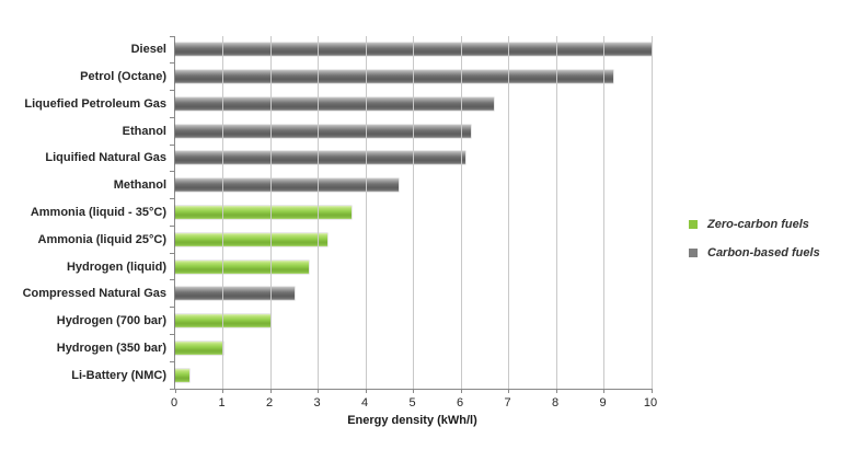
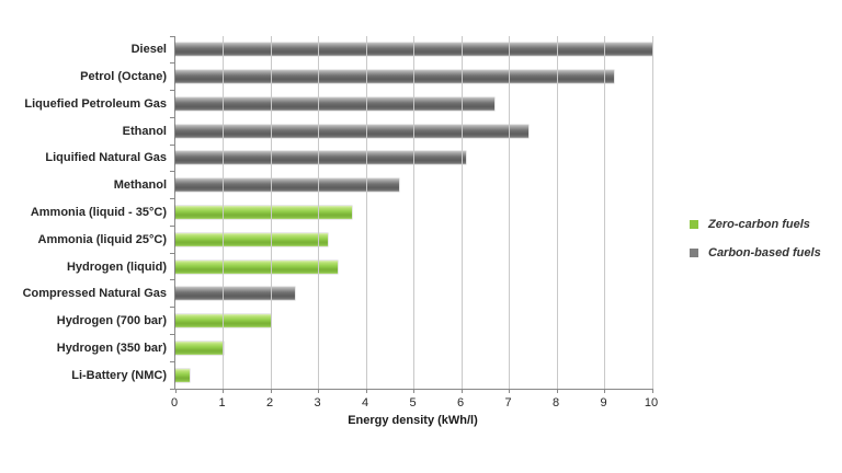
Ethanol: 6.2 -> 7.4
Hydrogen (liquid): 2.8 -> 3.4
